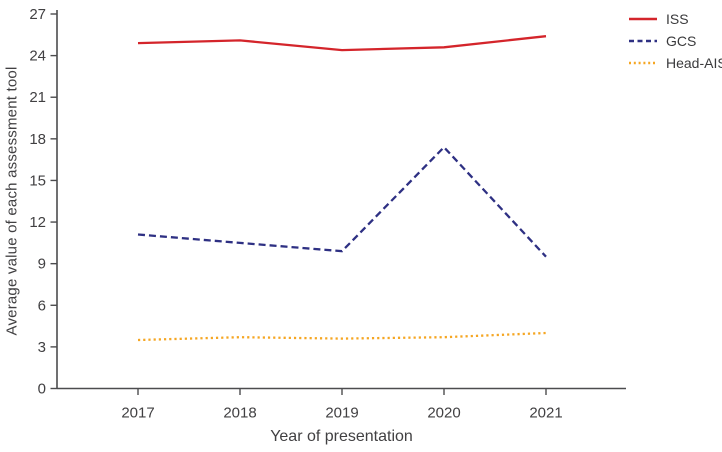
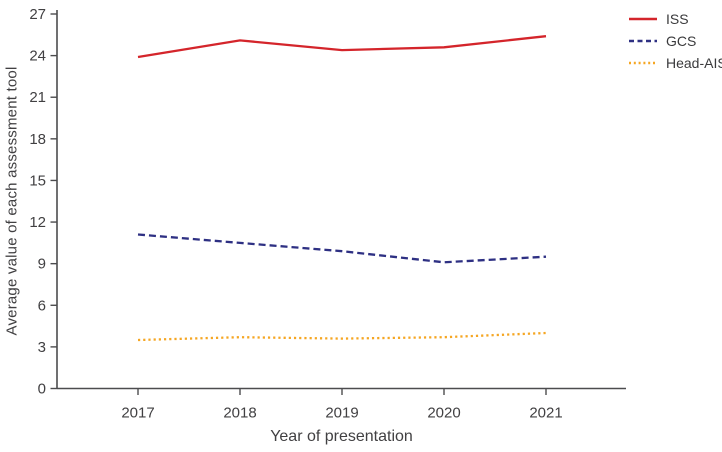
ISS/2017: 24.9 -> 23.9
GCS/2020: 17.4 -> 9.1
